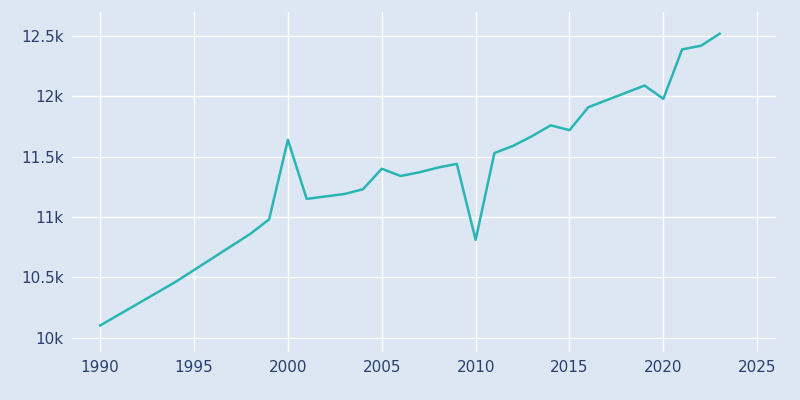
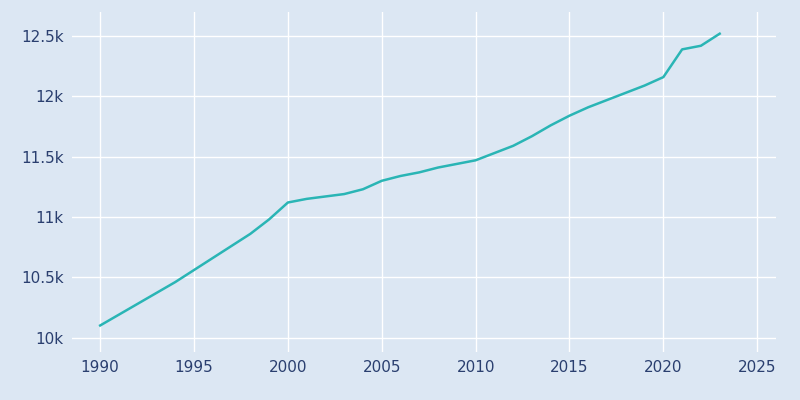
2000: 11.64k -> 11.12k
2005: 11.40k -> 11.30k
2010: 10.81k -> 11.47k
2015: 11.72k -> 11.84k
2020: 11.98k -> 12.16k
